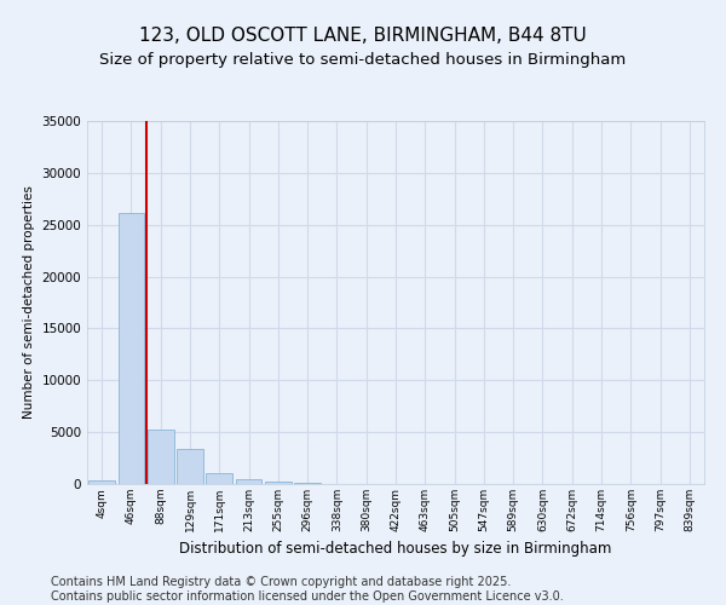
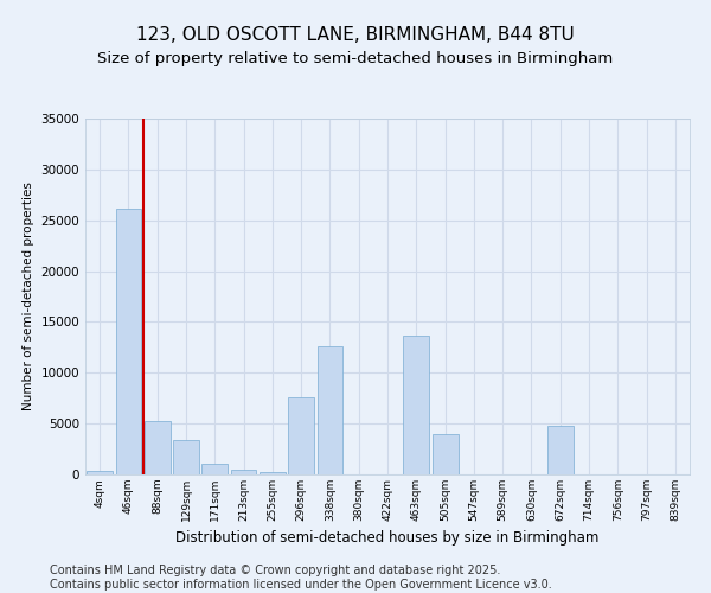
296sqm: 100 -> 7600
338sqm: 0 -> 12600
463sqm: 0 -> 13600
505sqm: 0 -> 4000
672sqm: 0 -> 4800
